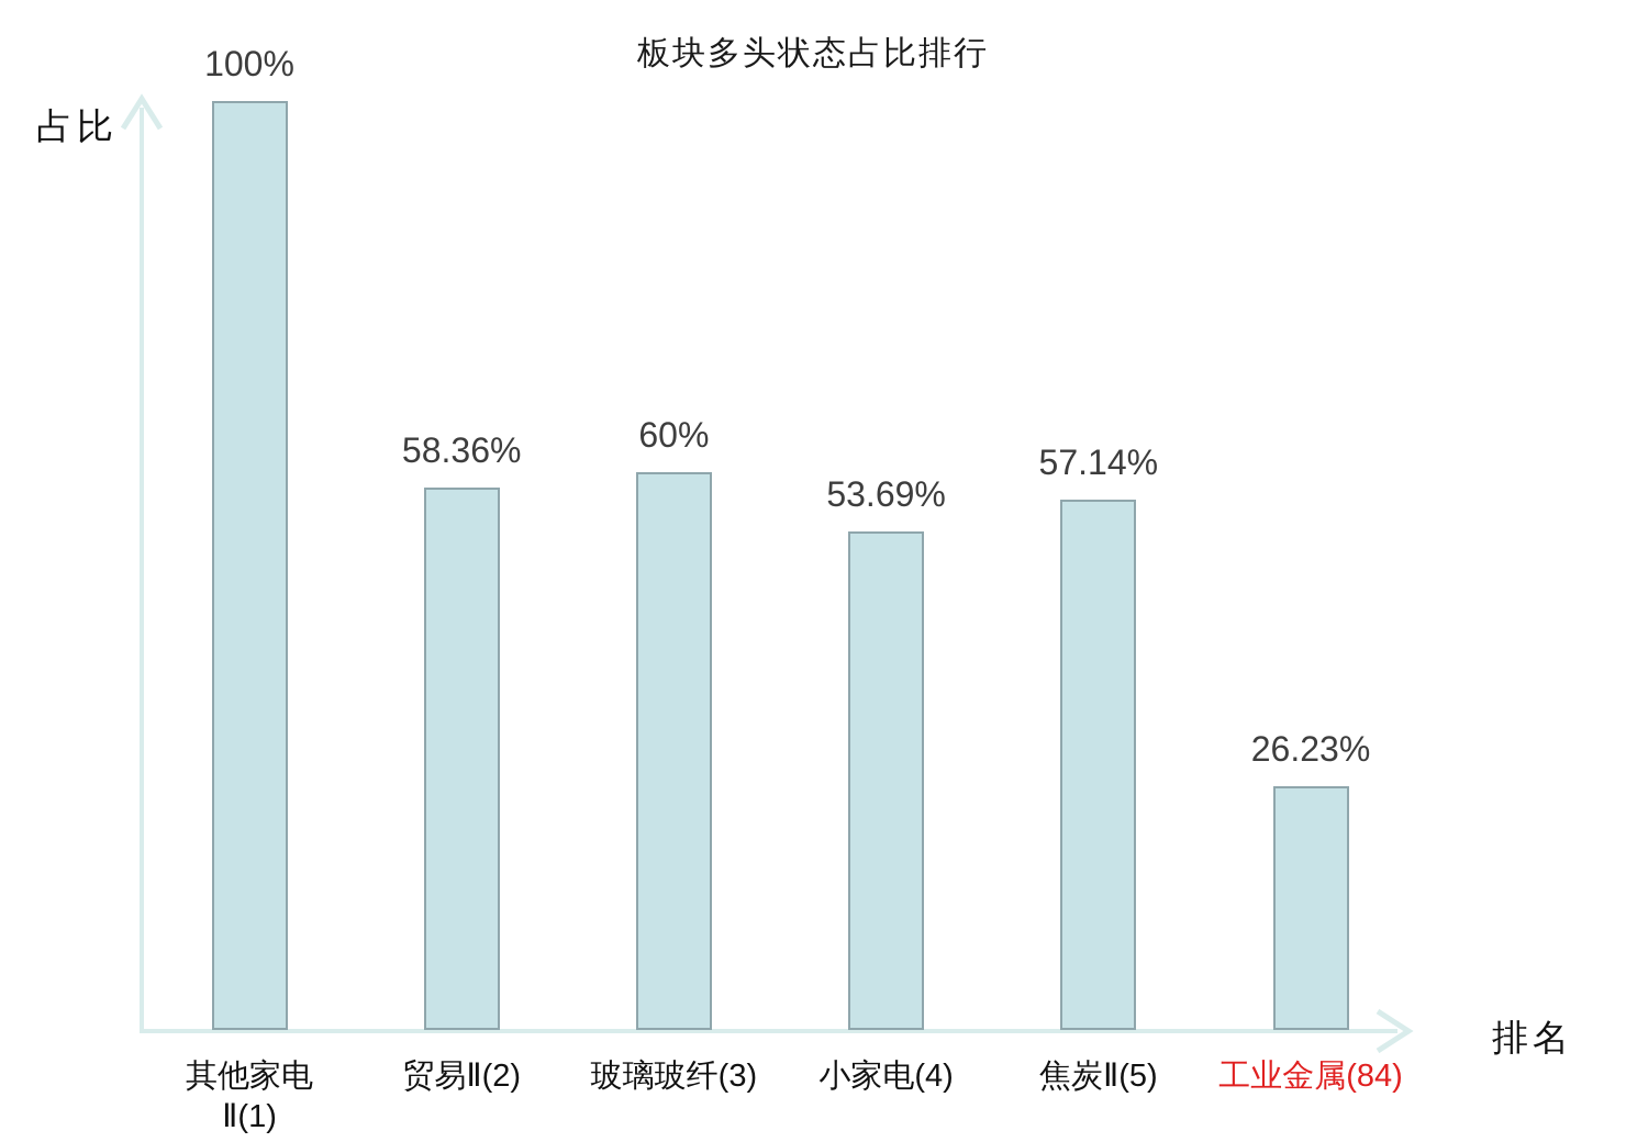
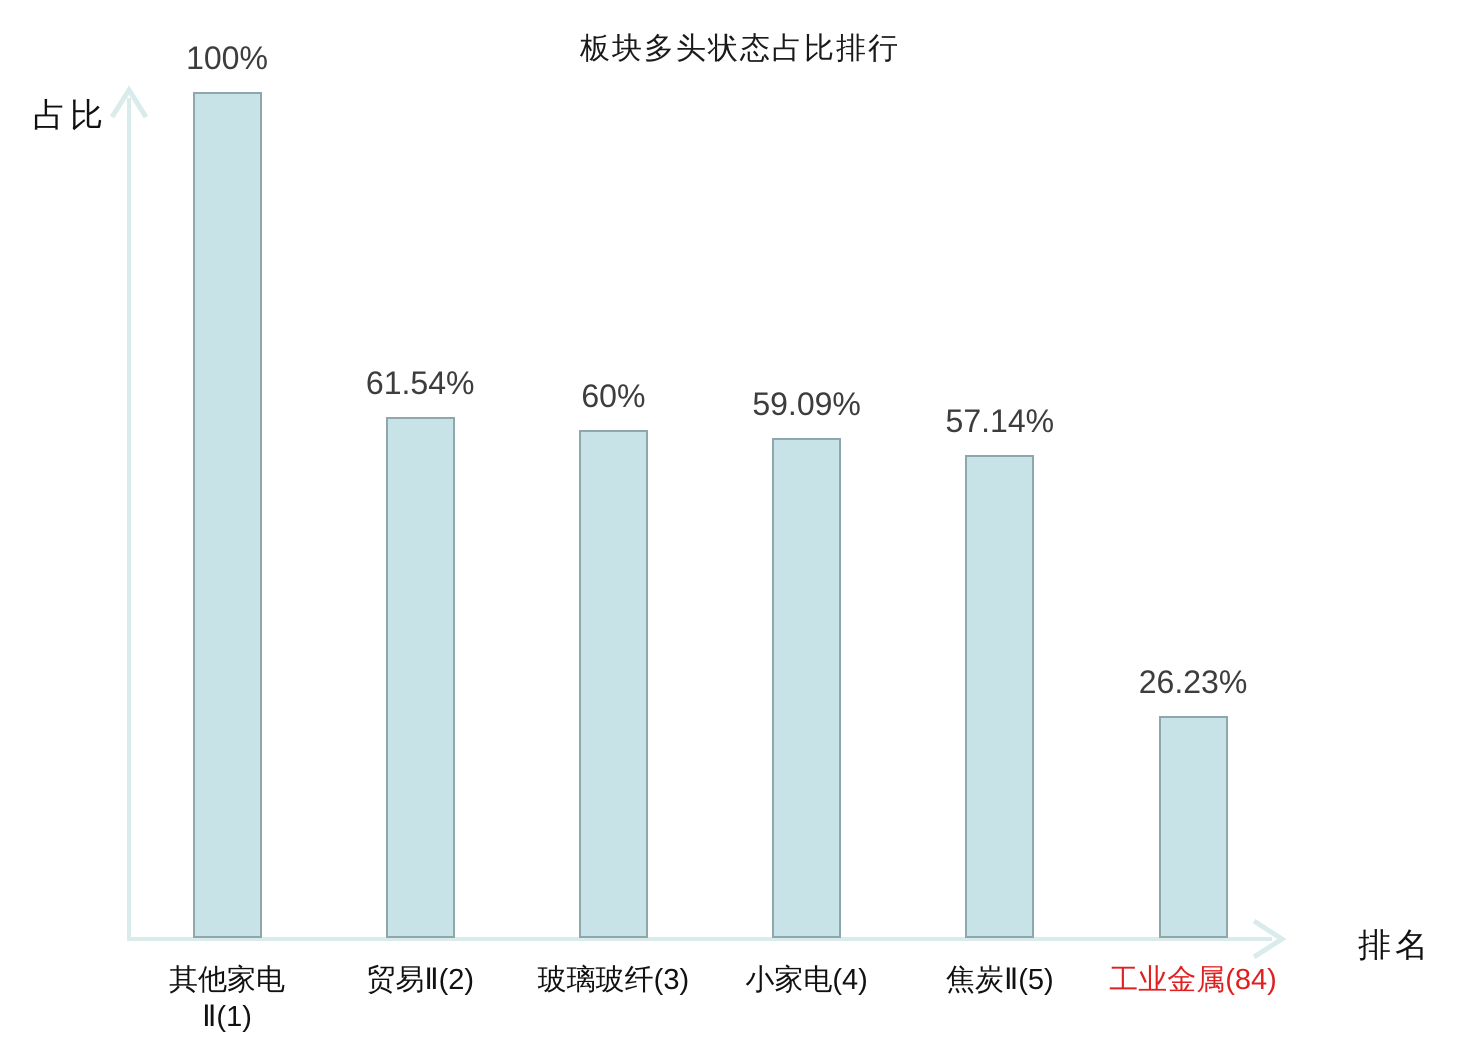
贸易Ⅱ(2): 58.36% -> 61.54%
小家电(4): 53.69% -> 59.09%
